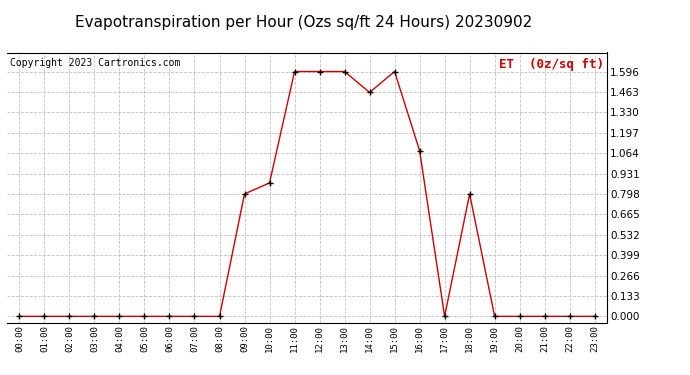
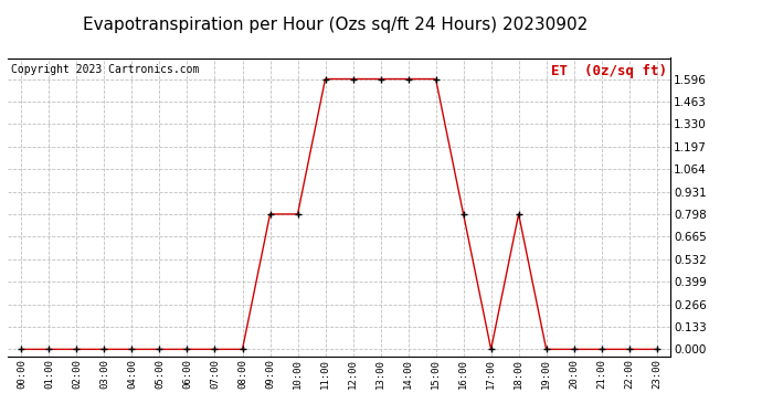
10:00: 0.87 -> 0.80
14:00: 1.46 -> 1.60
16:00: 1.08 -> 0.80
